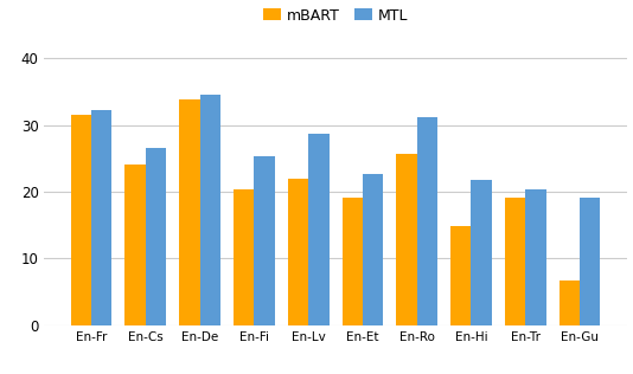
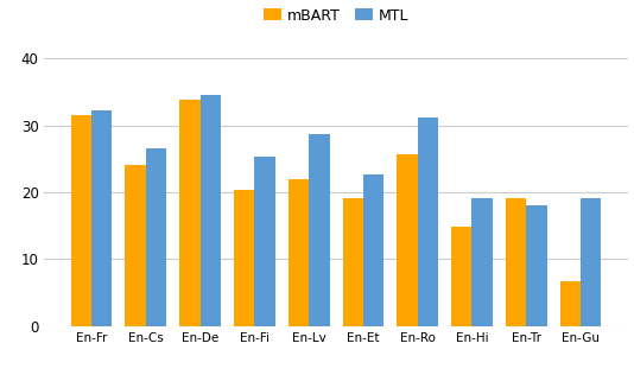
MTL/En-Hi: 21.8 -> 19.2
MTL/En-Tr: 20.4 -> 18.0
